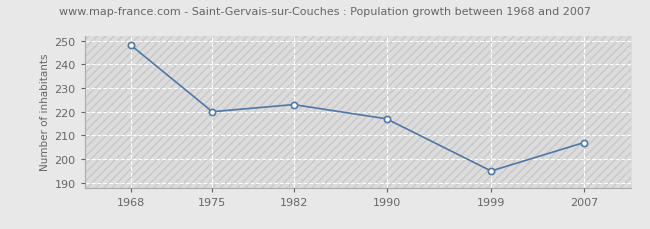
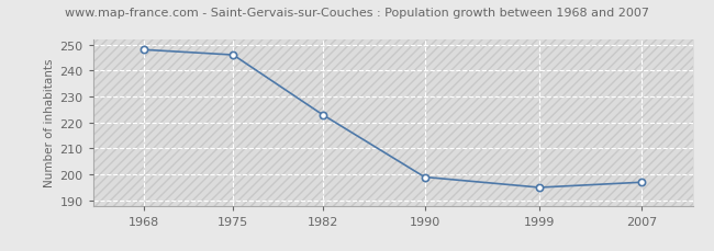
1975: 220 -> 246
1990: 217 -> 199
2007: 207 -> 197
